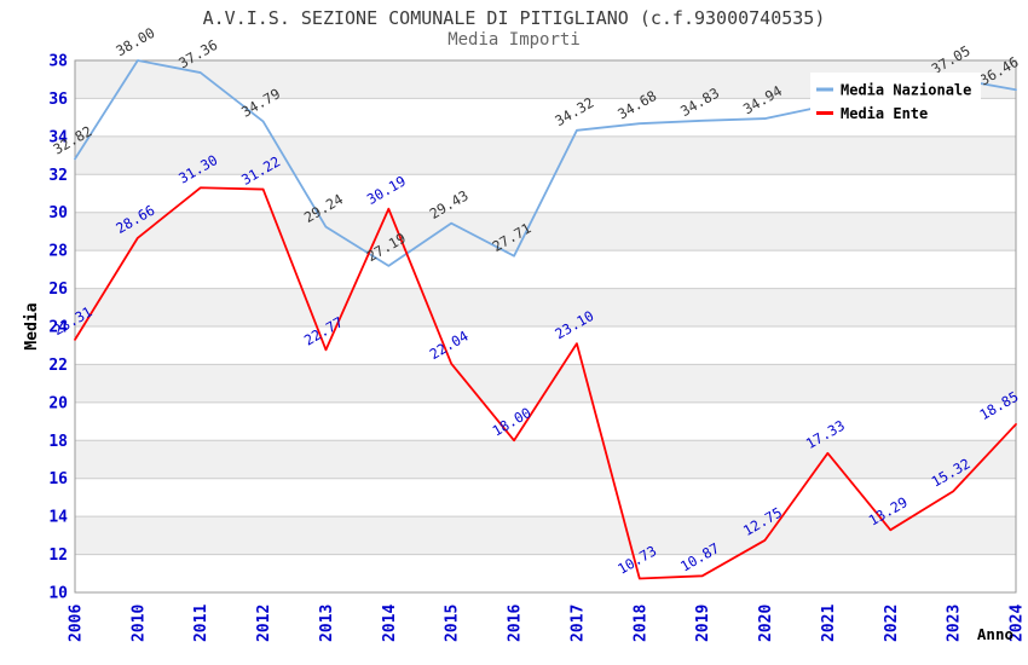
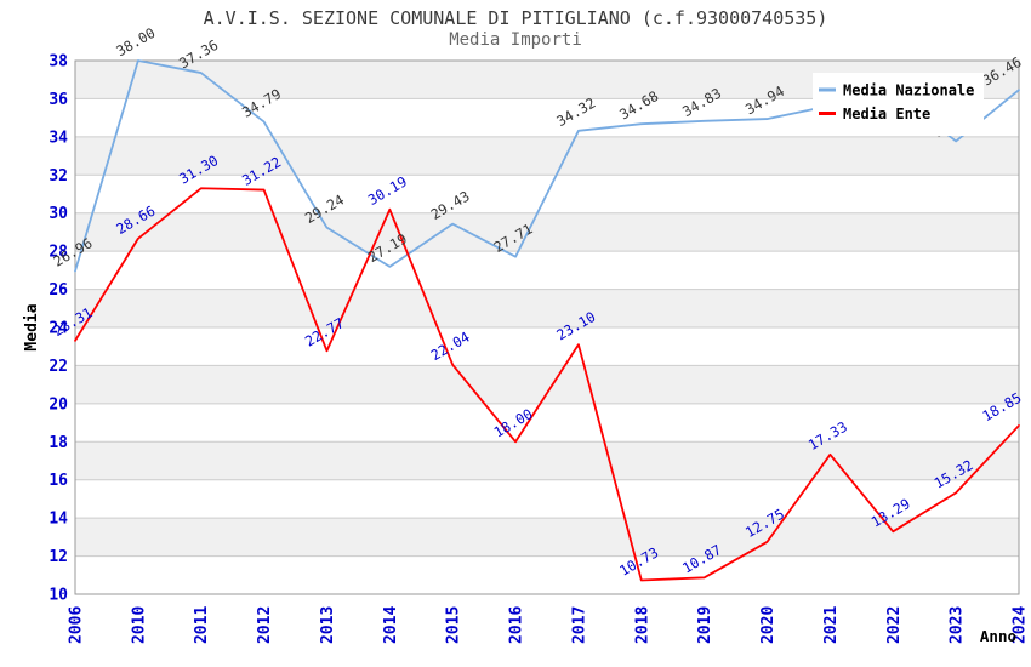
Media Nazionale/2006: 32.82 -> 26.96
Media Nazionale/2023: 37.05 -> 33.77
